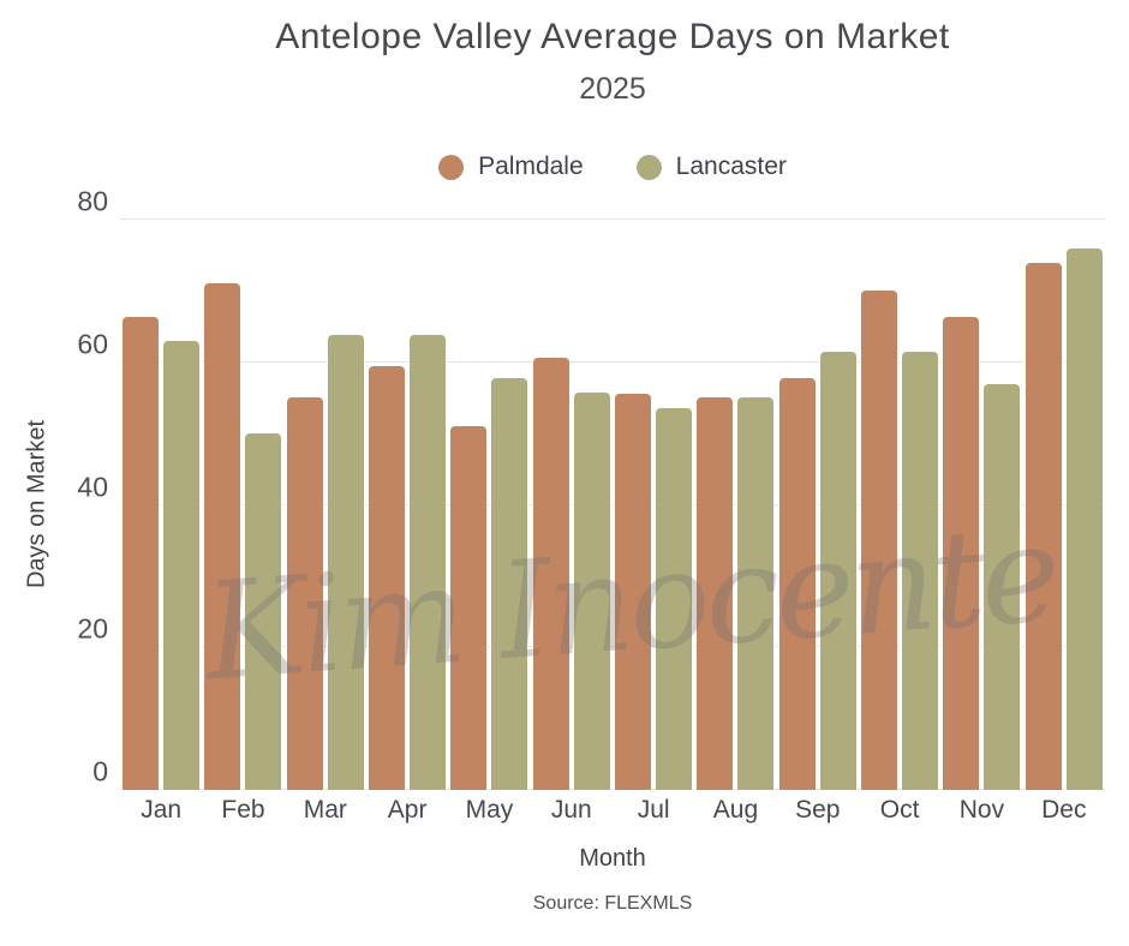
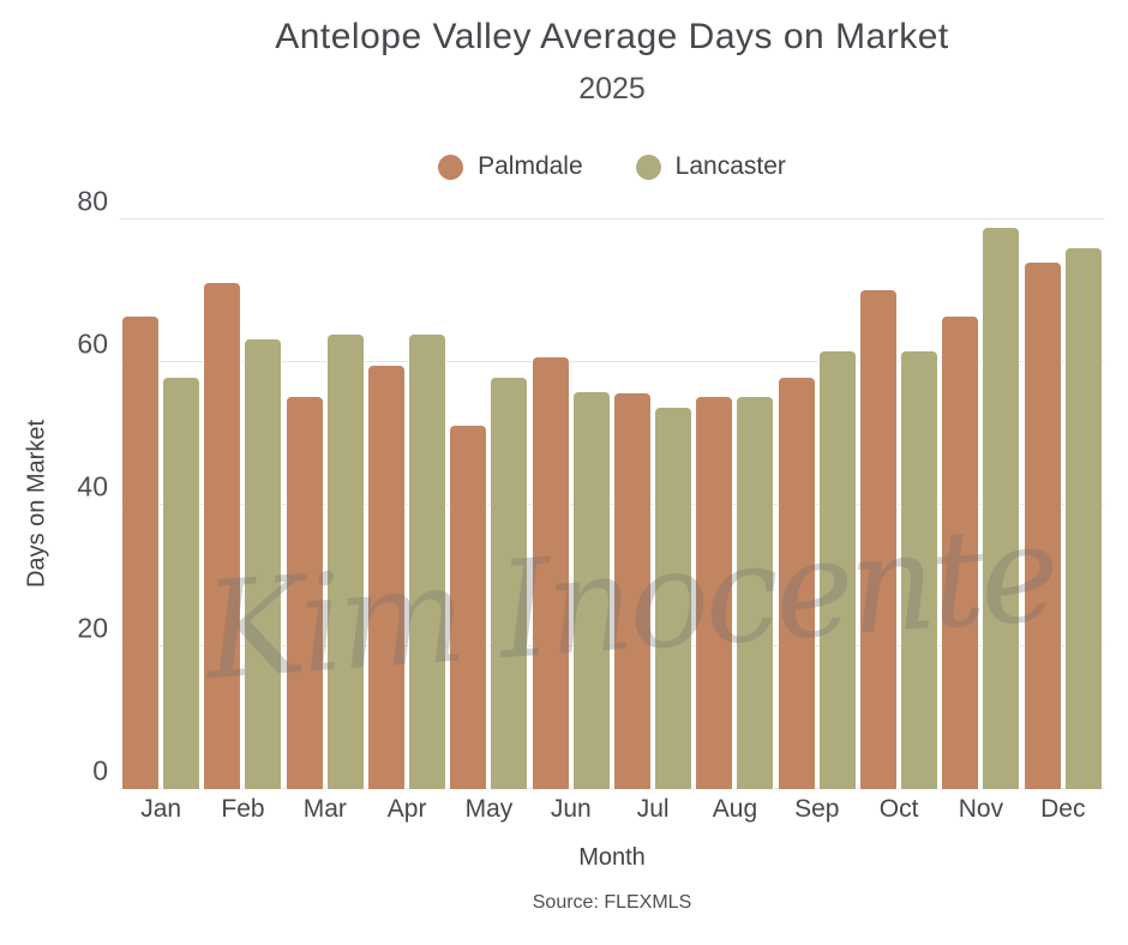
Lancaster/Jan: 63 -> 58
Lancaster/Feb: 50 -> 63
Lancaster/Nov: 57 -> 79
